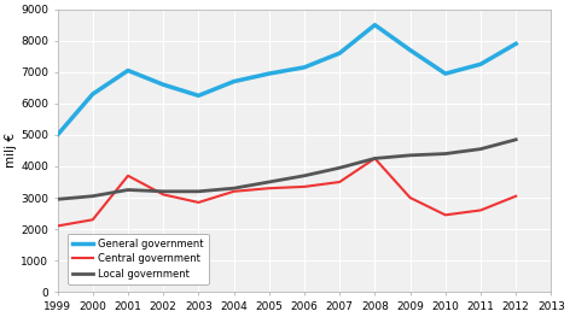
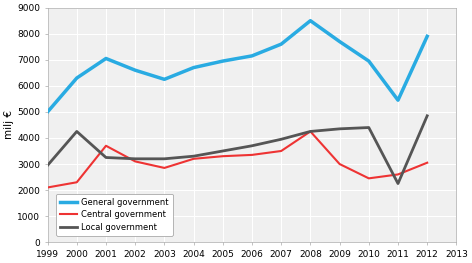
Local government/2000: 3050 -> 4250
General government/2011: 7250 -> 5450
Local government/2011: 4550 -> 2250
